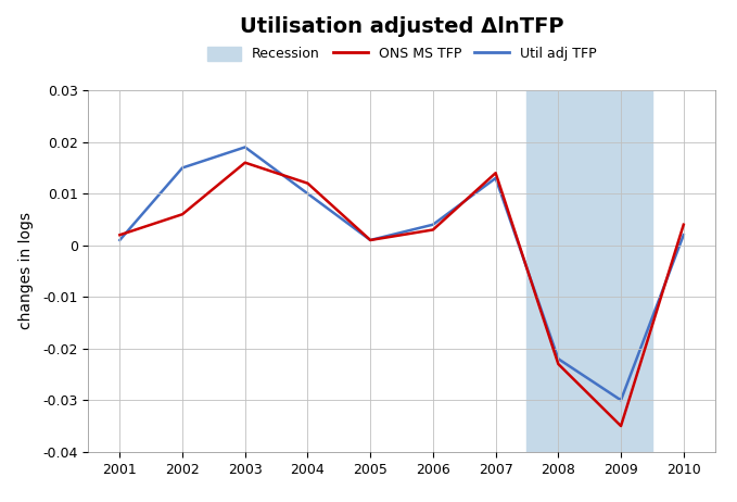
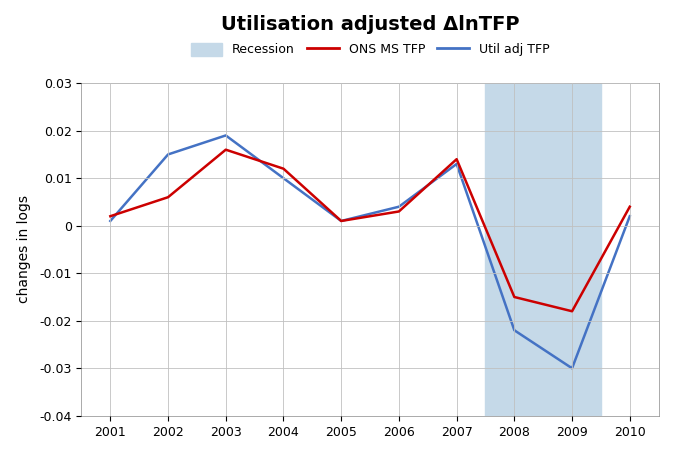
ONS MS TFP/2008: -0.023 -> -0.015
ONS MS TFP/2009: -0.035 -> -0.018
